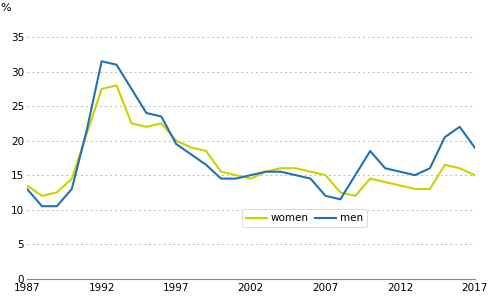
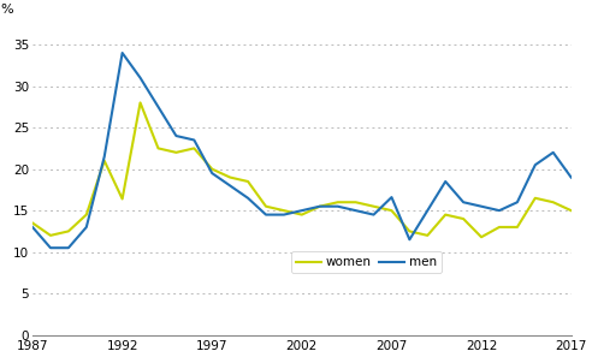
women/1992: 27.5 -> 16.4
men/1992: 31.5 -> 34.0
men/2007: 12.0 -> 16.6
women/2012: 13.5 -> 11.8
